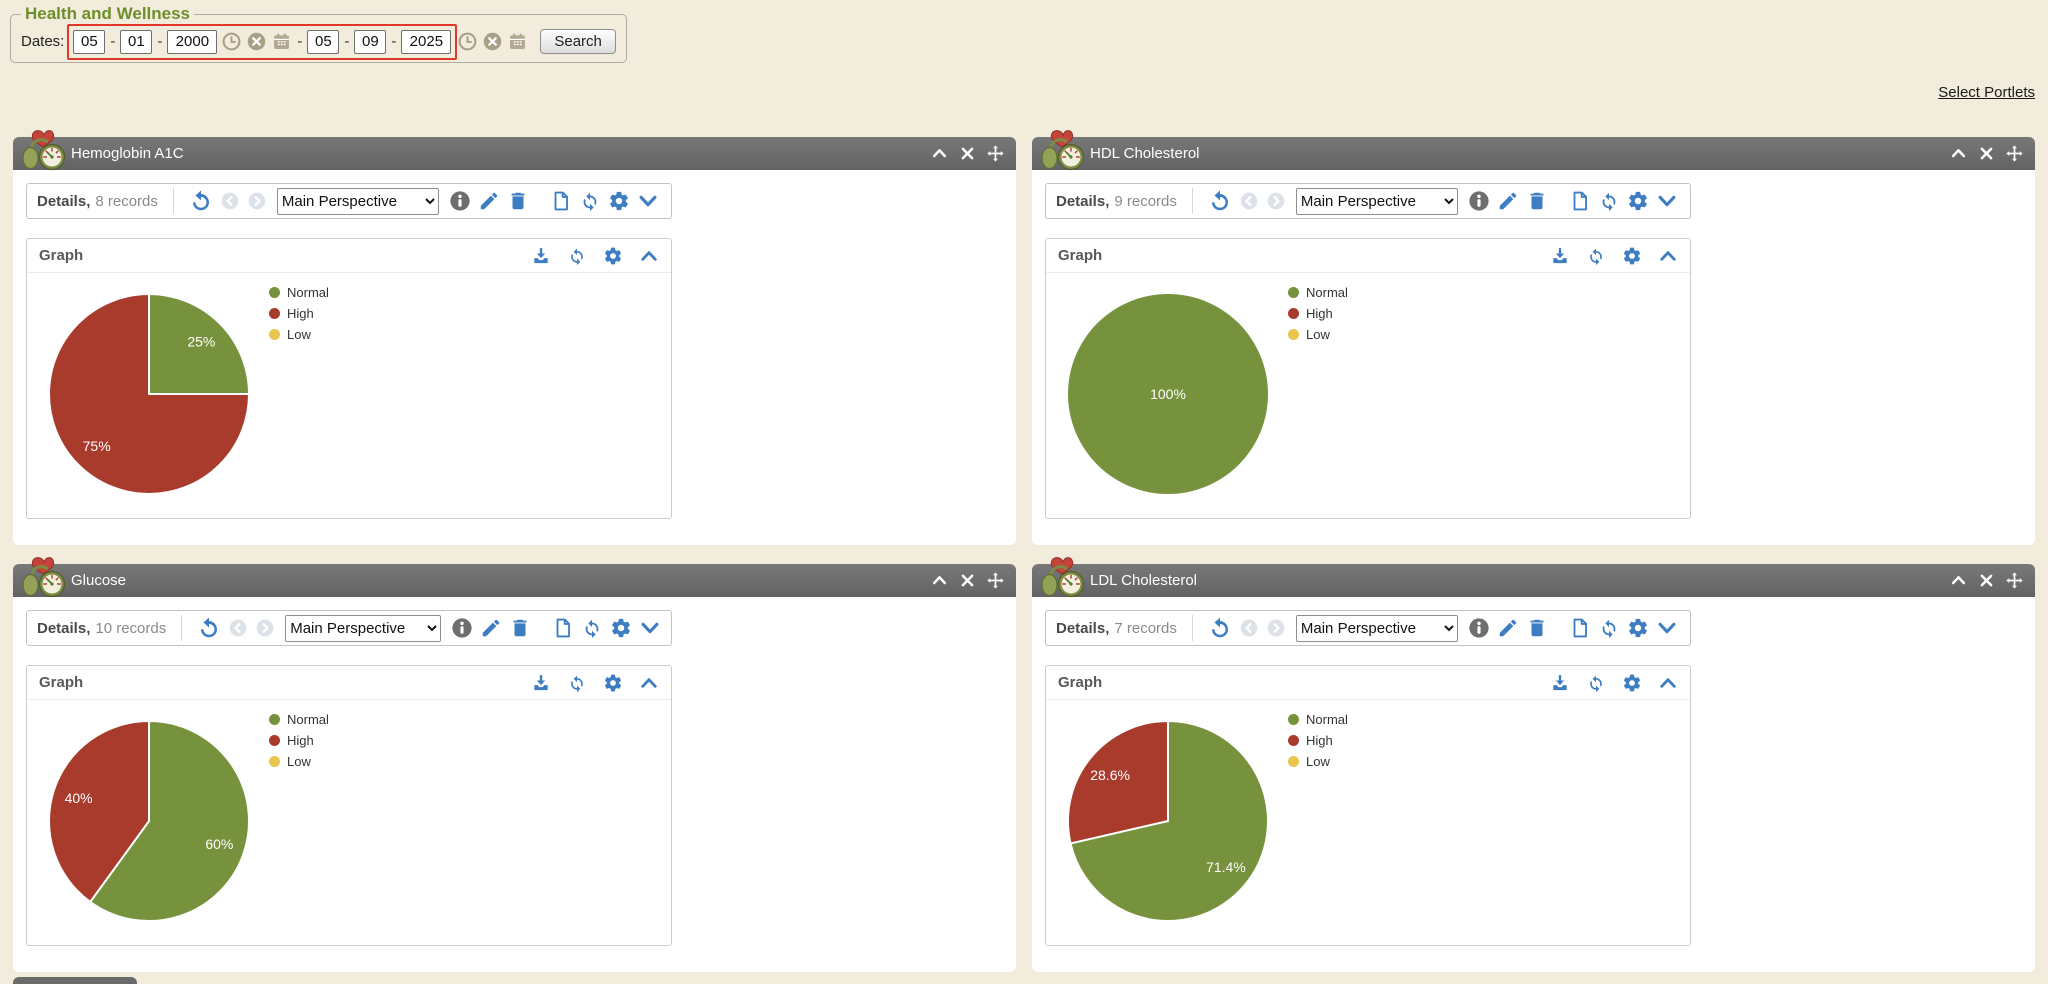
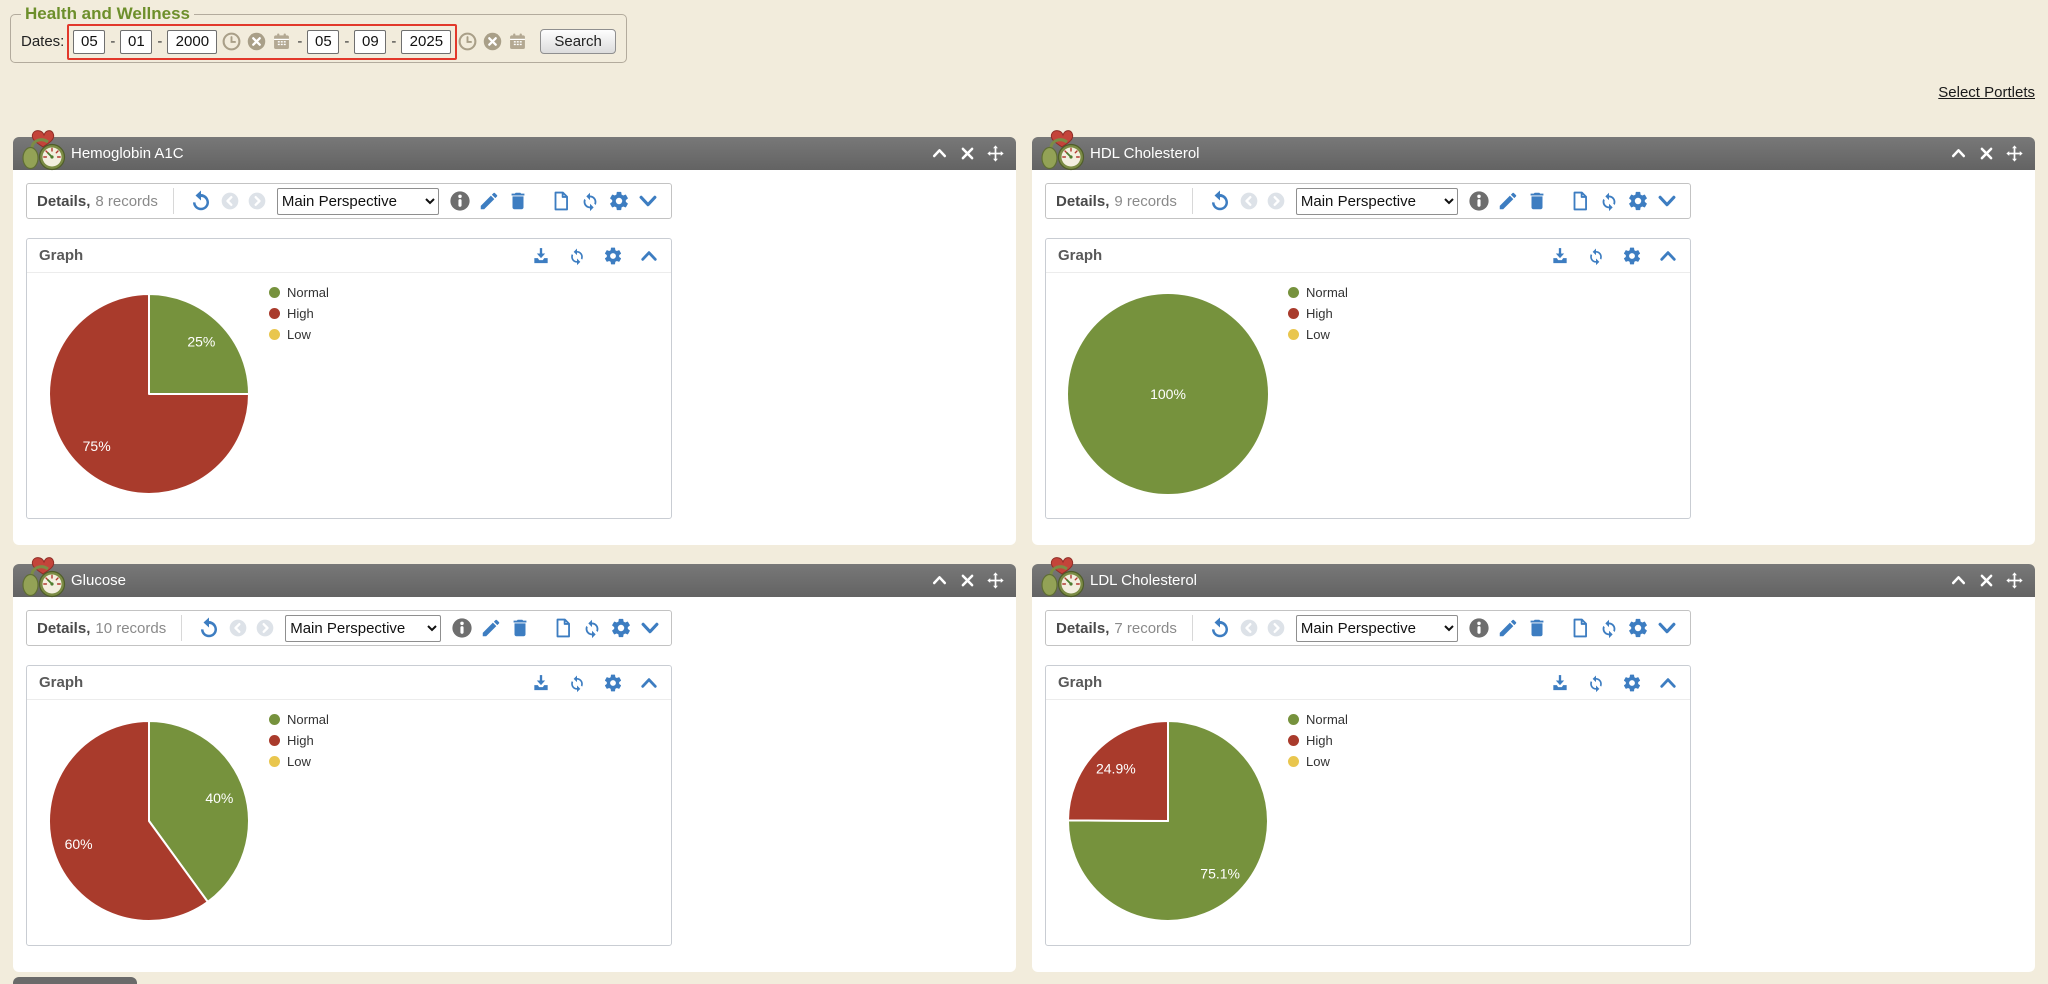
Glucose/Normal: 60% -> 40%
Glucose/High: 40% -> 60%
LDL Cholesterol/Normal: 71.4% -> 75.1%
LDL Cholesterol/High: 28.6% -> 24.9%
